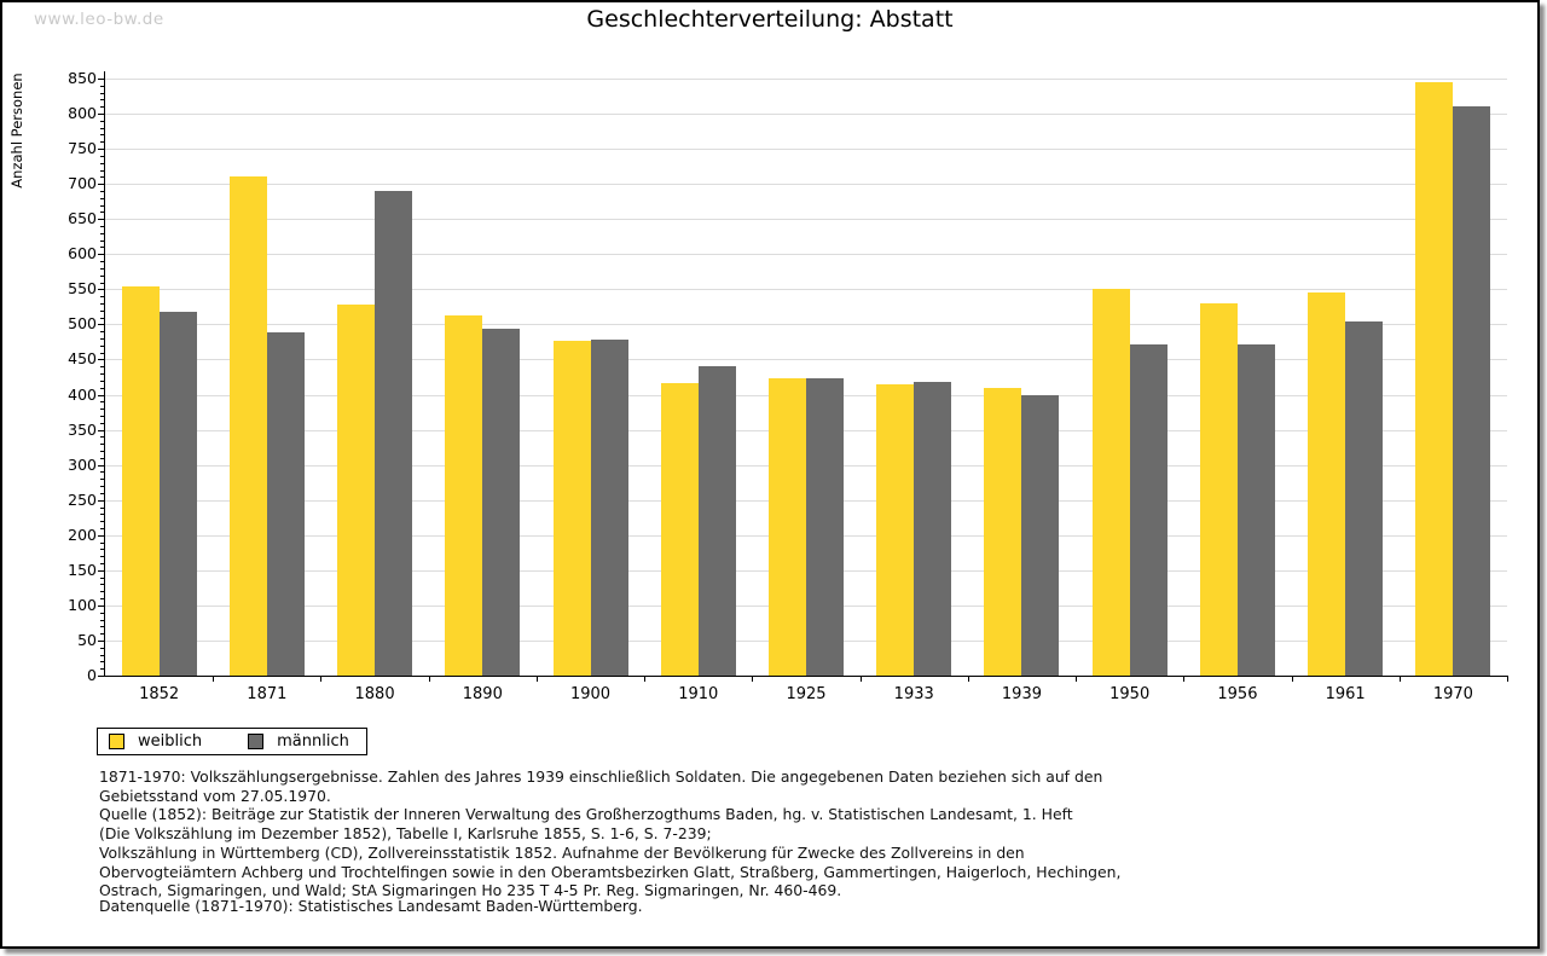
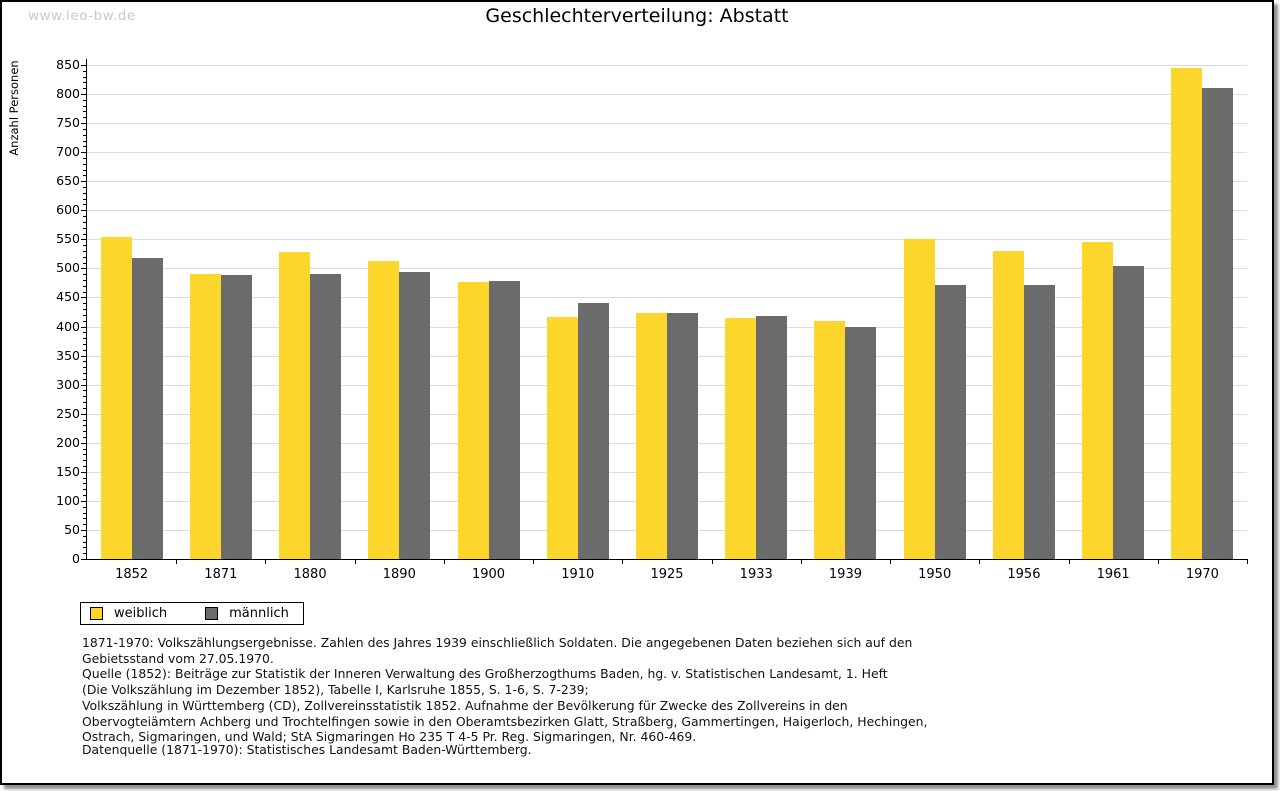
weiblich/1871: 710 -> 490
männlich/1880: 690 -> 490
